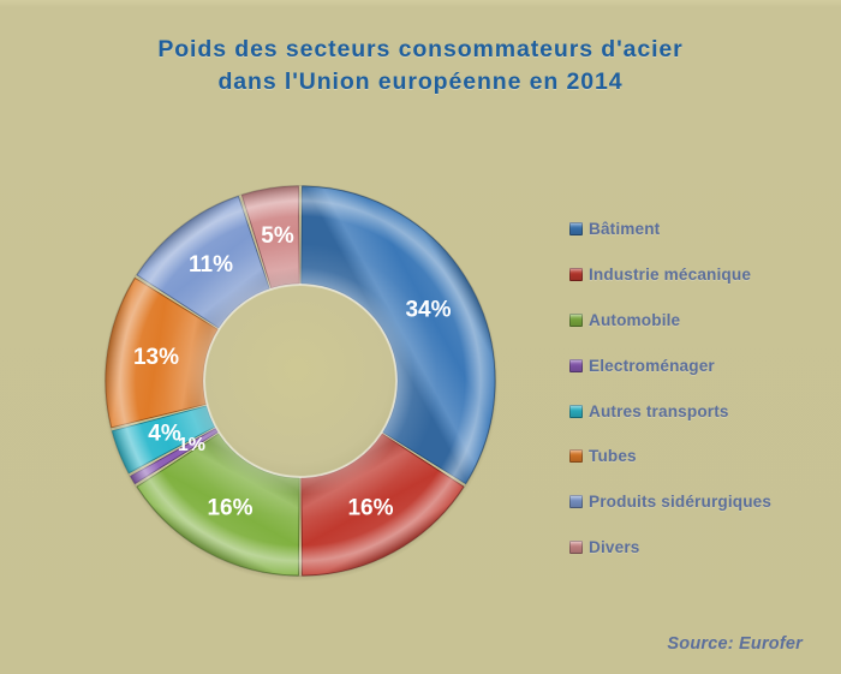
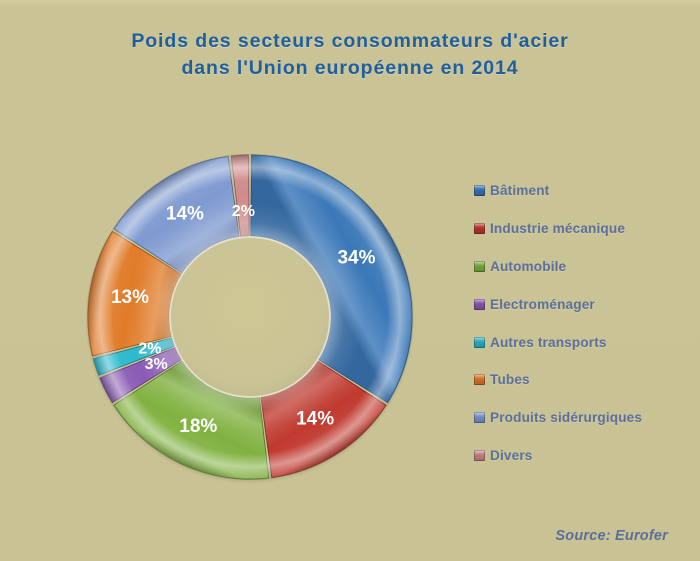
Industrie mécanique: 16% -> 14%
Automobile: 16% -> 18%
Electroménager: 1% -> 3%
Autres transports: 4% -> 2%
Produits sidérurgiques: 11% -> 14%
Divers: 5% -> 2%
